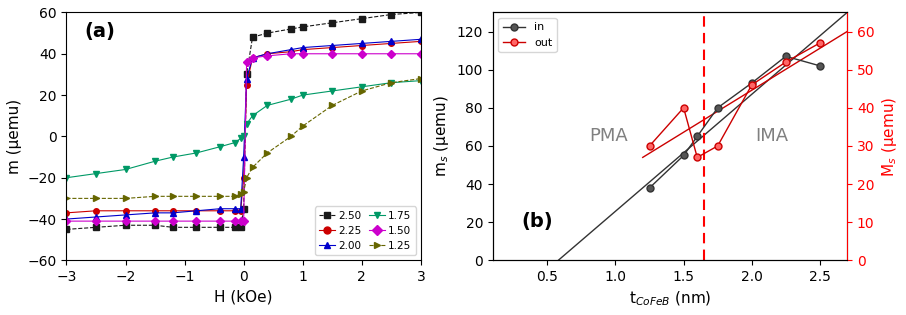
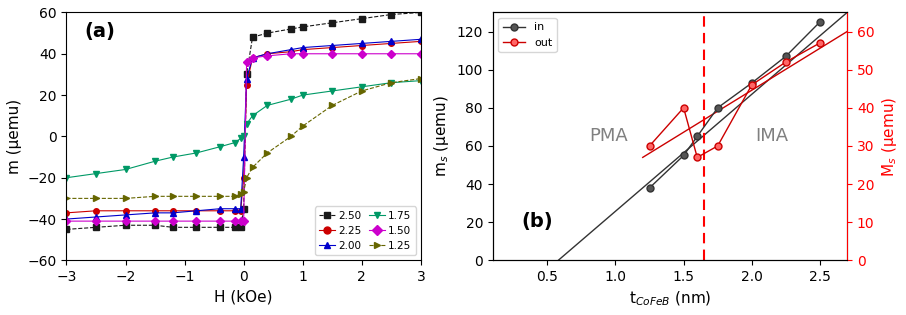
in/2.5: 102 -> 125
